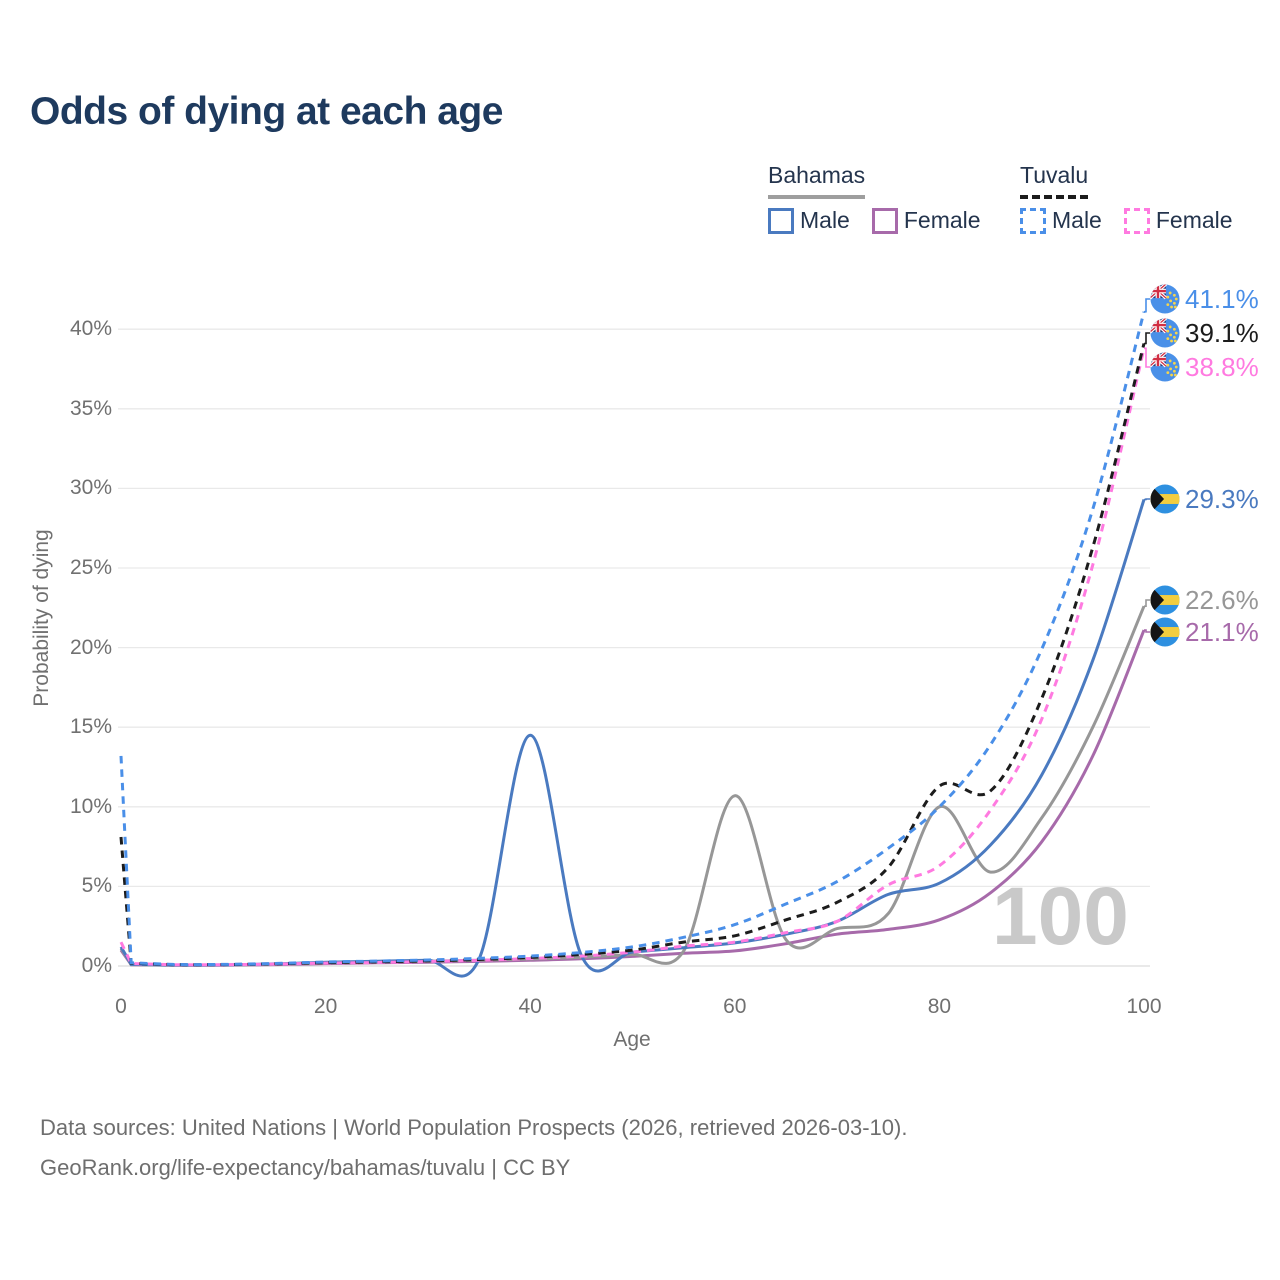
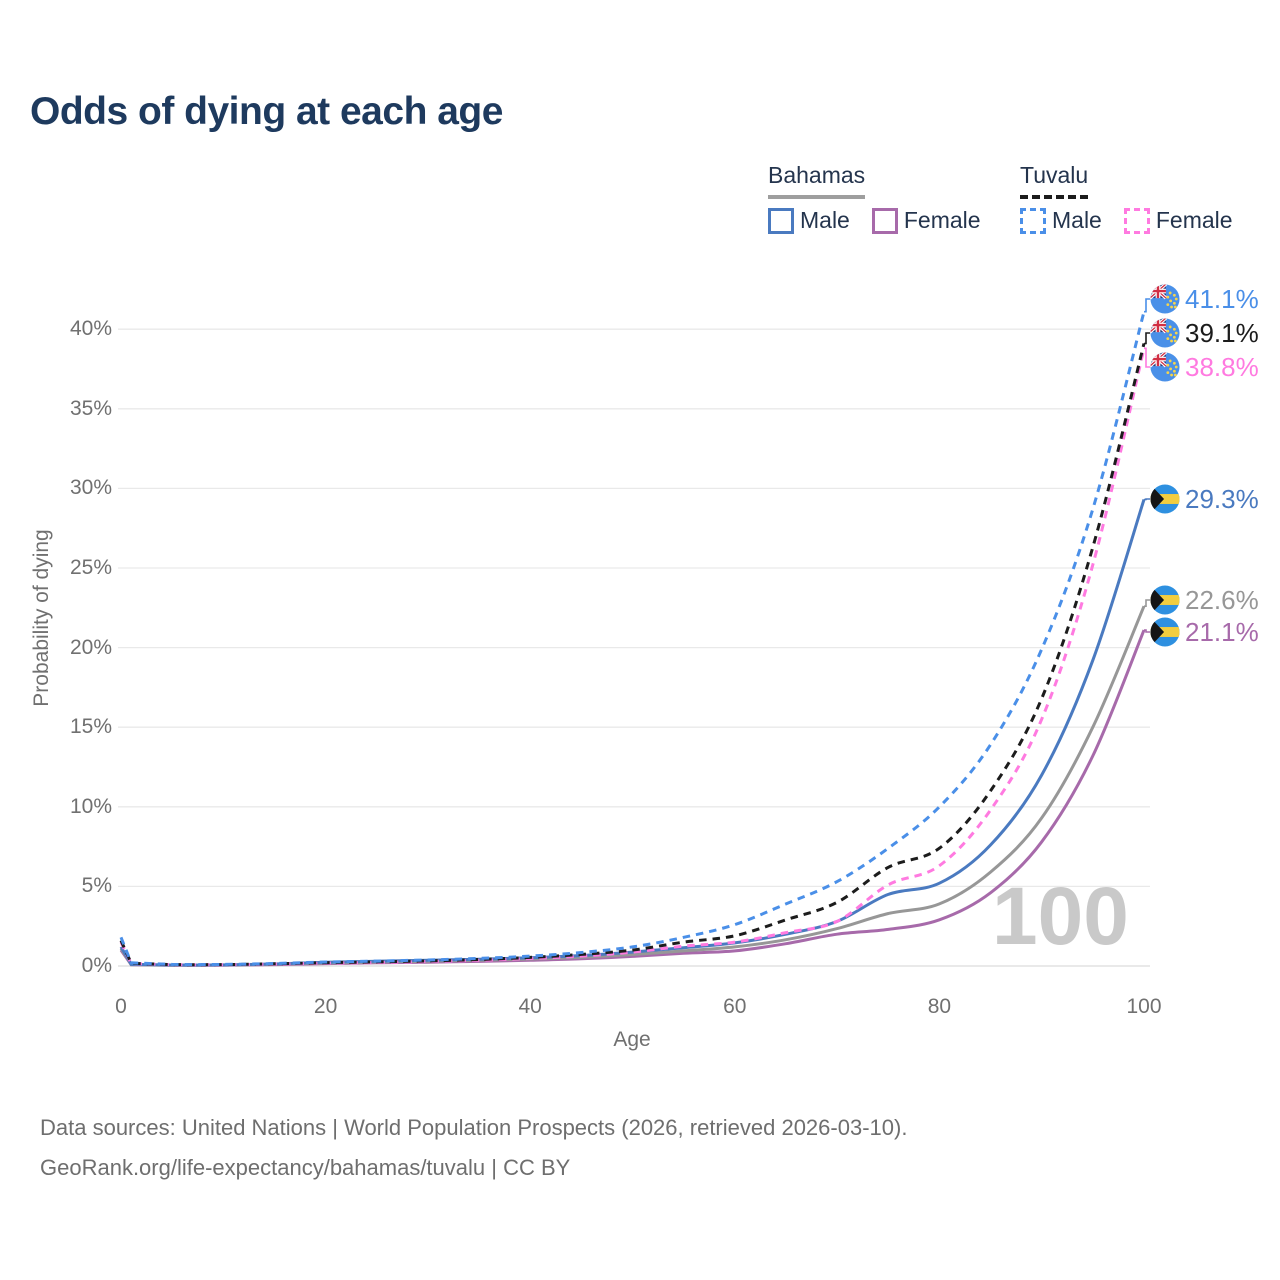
Tuvalu Male/0: 13.2% -> 1.8%
Tuvalu/0: 8.1% -> 1.6%
Bahamas Male/40: 14.5% -> 0.5%
Bahamas/60: 10.7% -> 1.2%
Tuvalu/80: 11.3% -> 7.4%
Bahamas/80: 10.0% -> 3.9%
